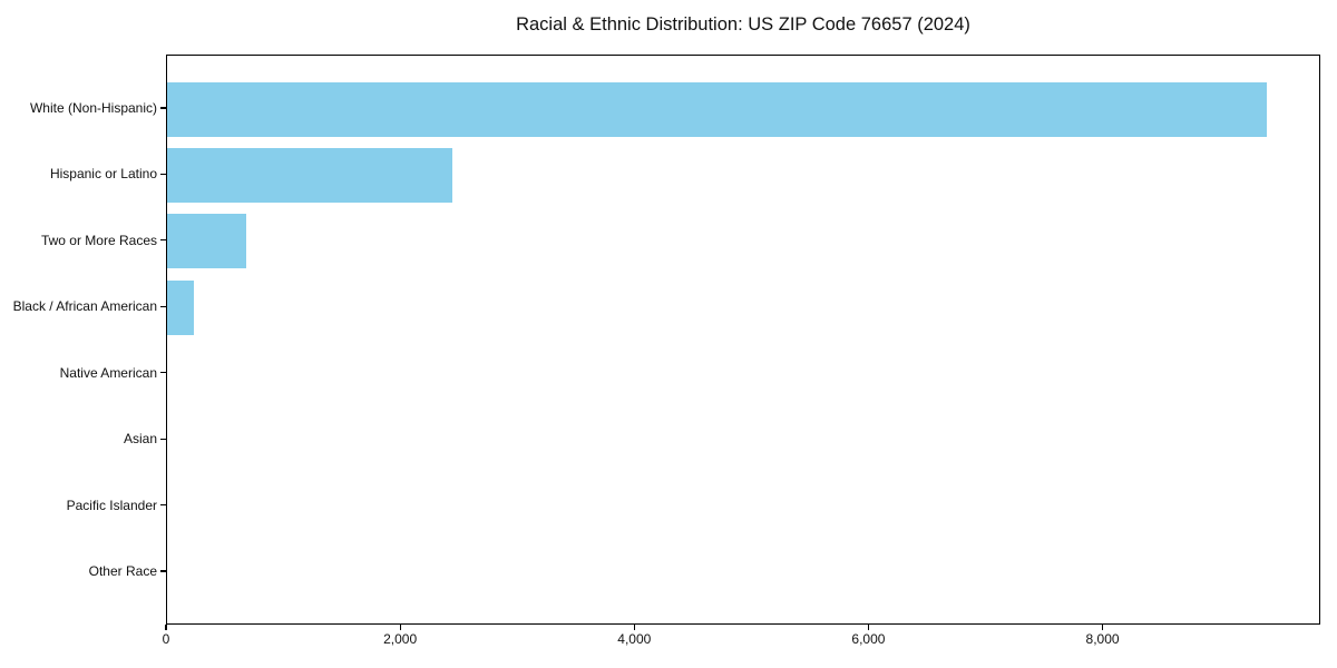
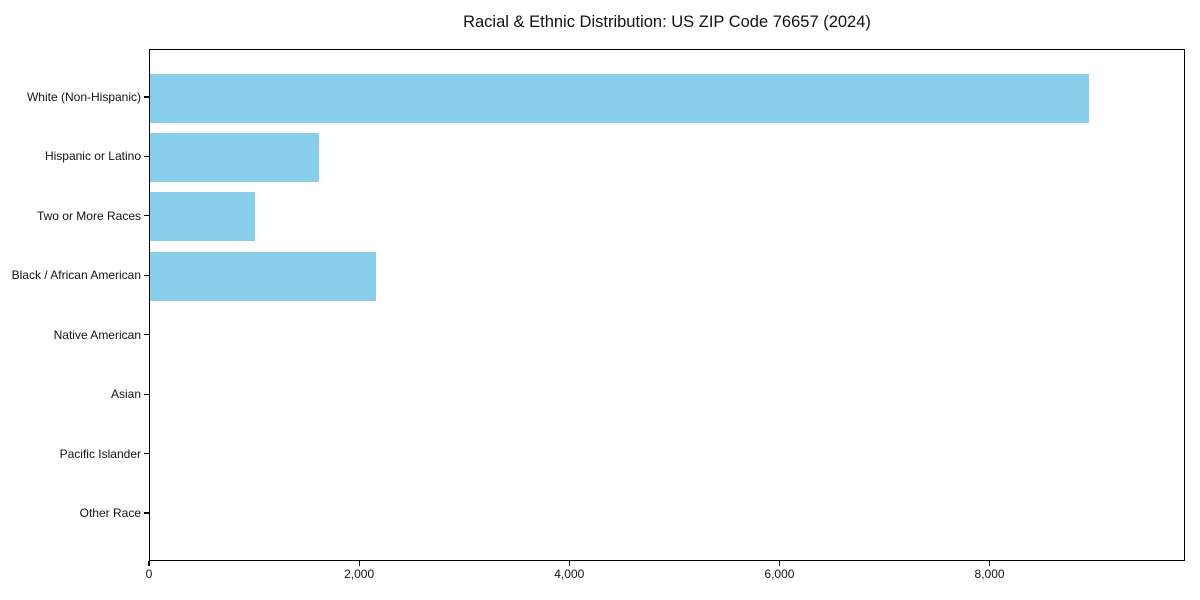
White (Non-Hispanic): 9390 -> 8940
Hispanic or Latino: 2440 -> 1610
Two or More Races: 680 -> 1000
Black / African American: 230 -> 2150
